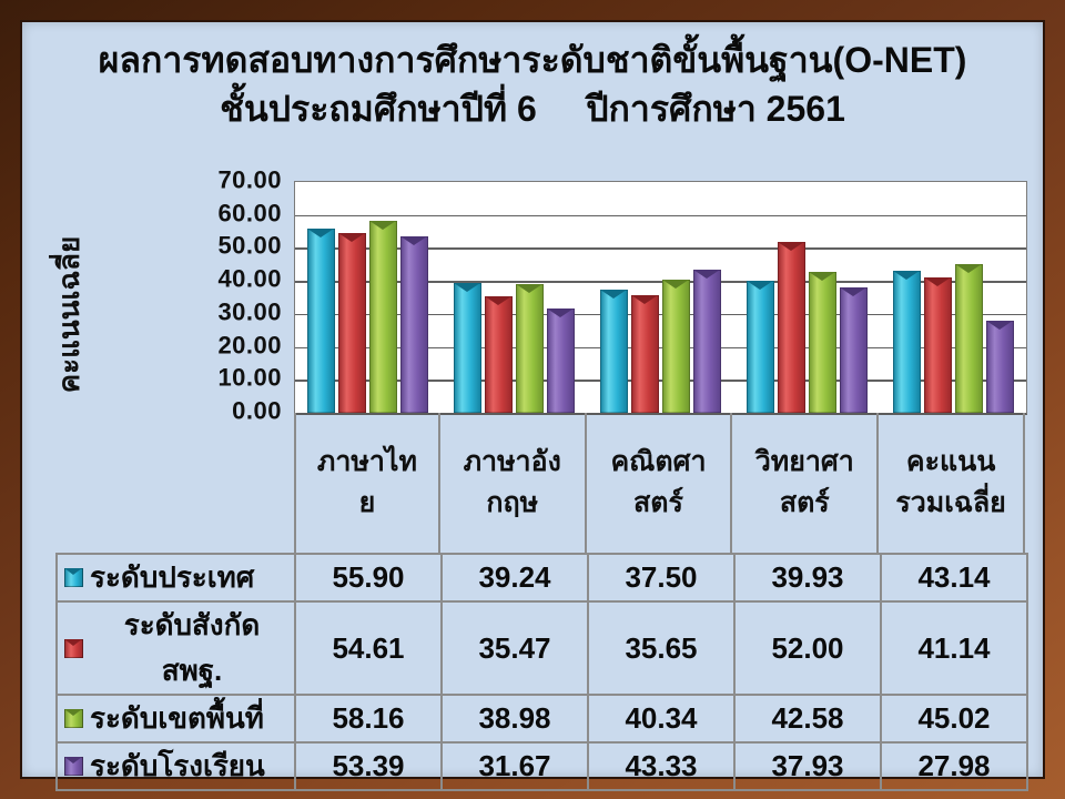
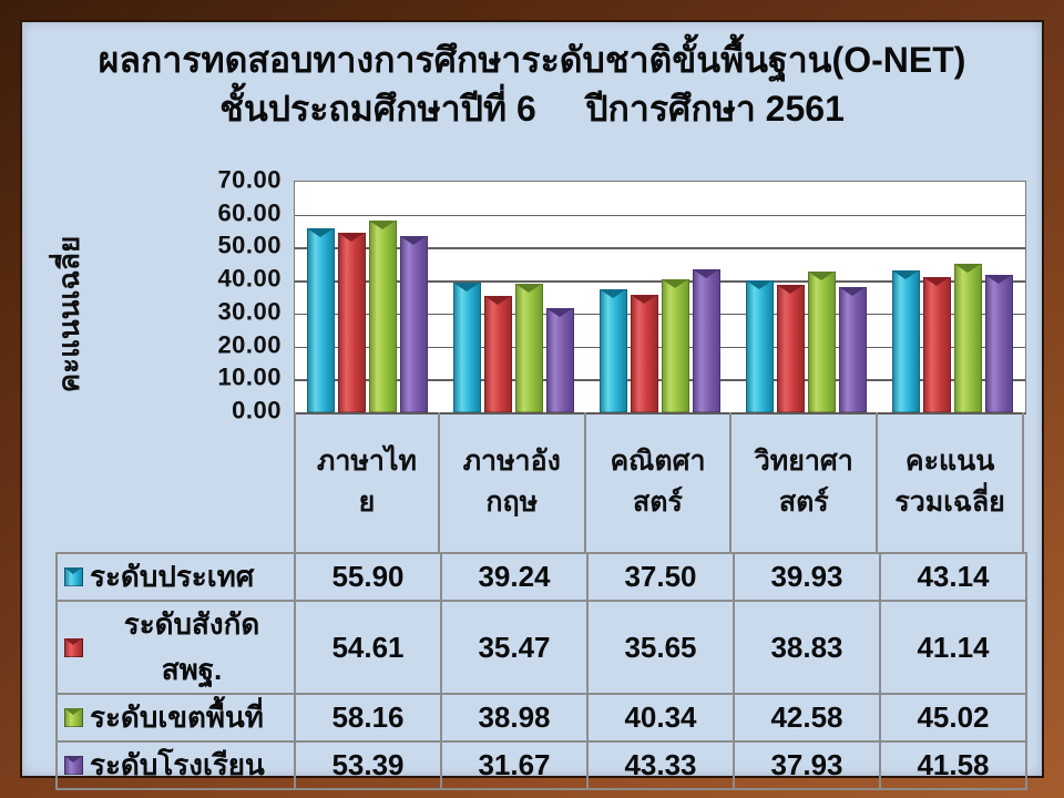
ระดับสังกัด สพฐ./วิทยาศาสตร์: 52.00 -> 38.83
ระดับโรงเรียน/คะแนนรวมเฉลี่ย: 27.98 -> 41.58
